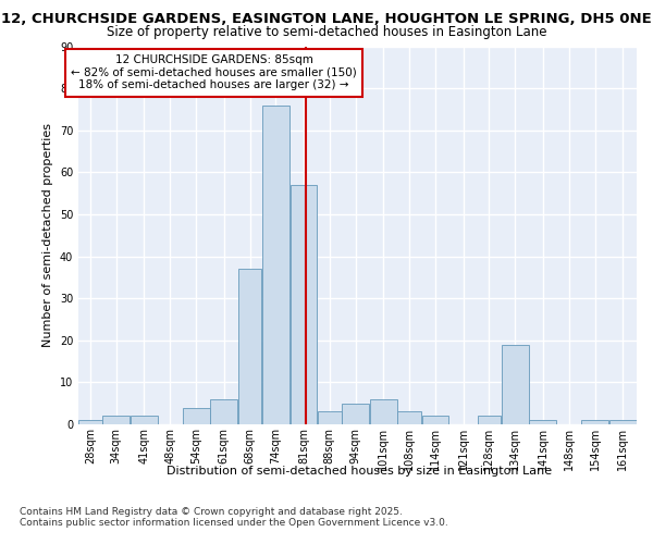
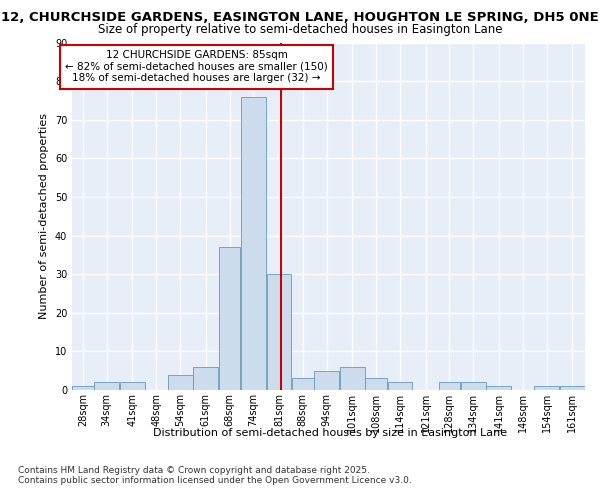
81sqm: 57 -> 30
134sqm: 19 -> 2
